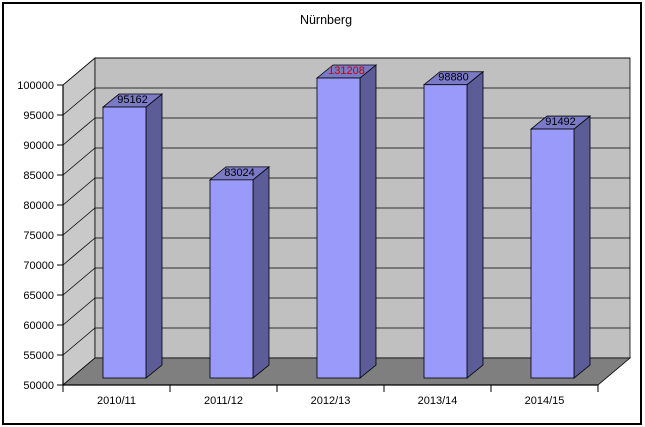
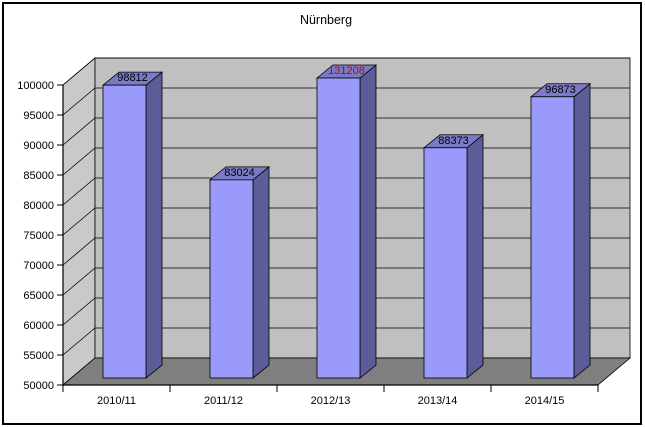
2010/11: 95162 -> 98812
2013/14: 98880 -> 88373
2014/15: 91492 -> 96873
